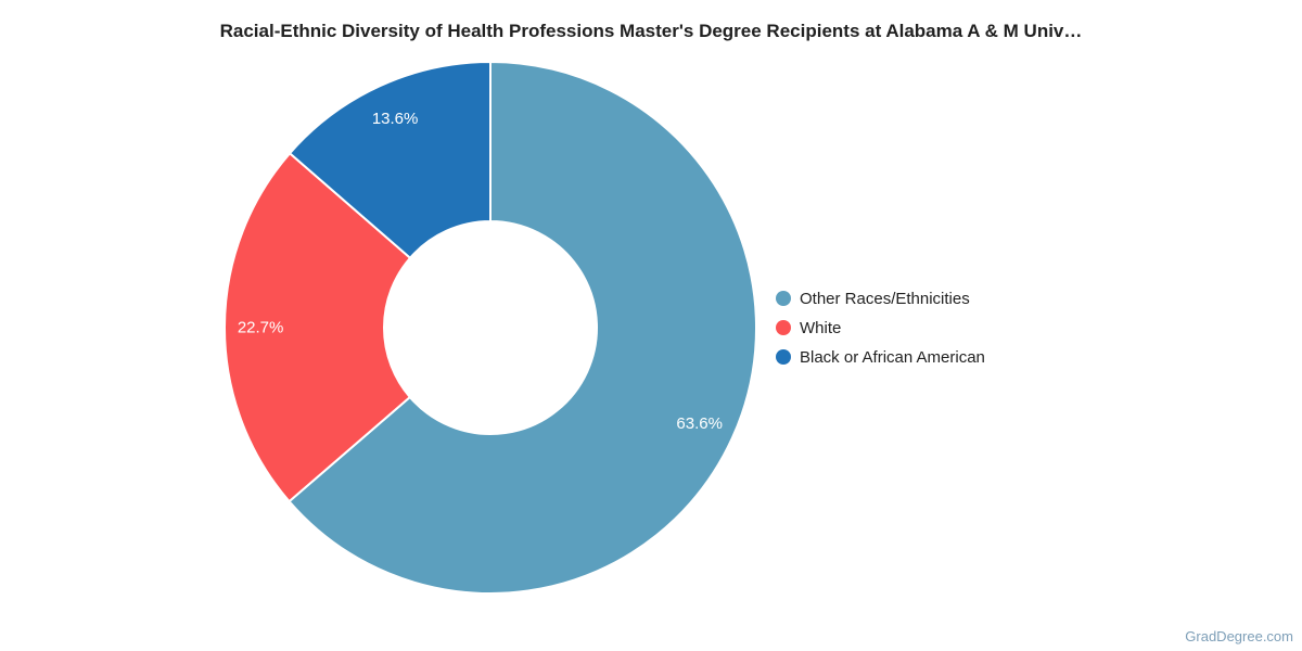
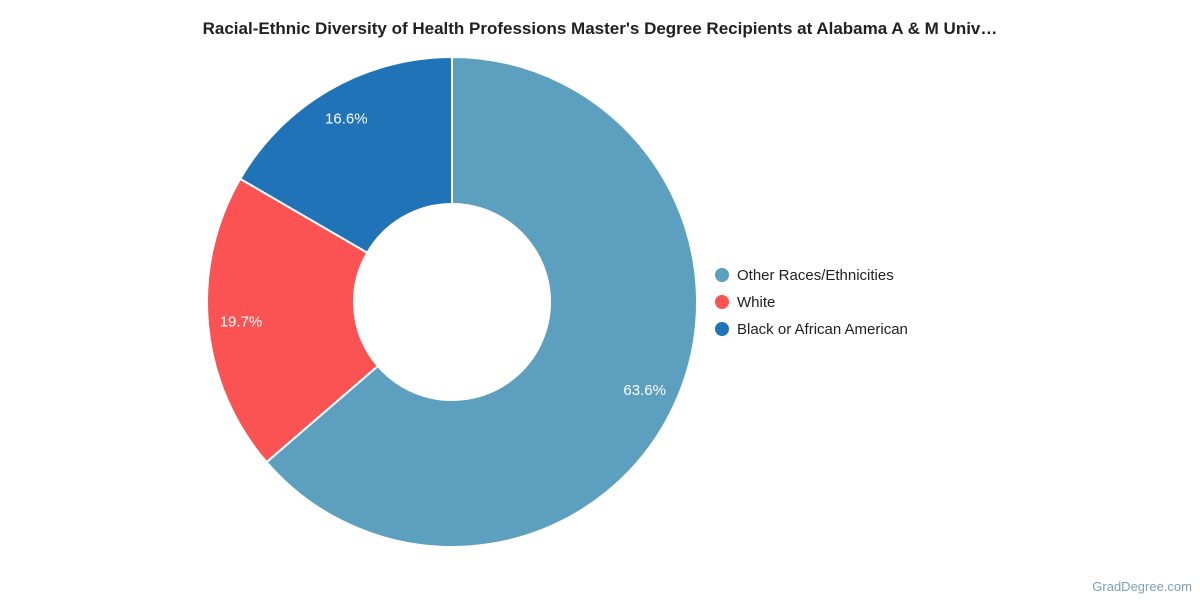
White: 22.7% -> 19.7%
Black or African American: 13.6% -> 16.6%
